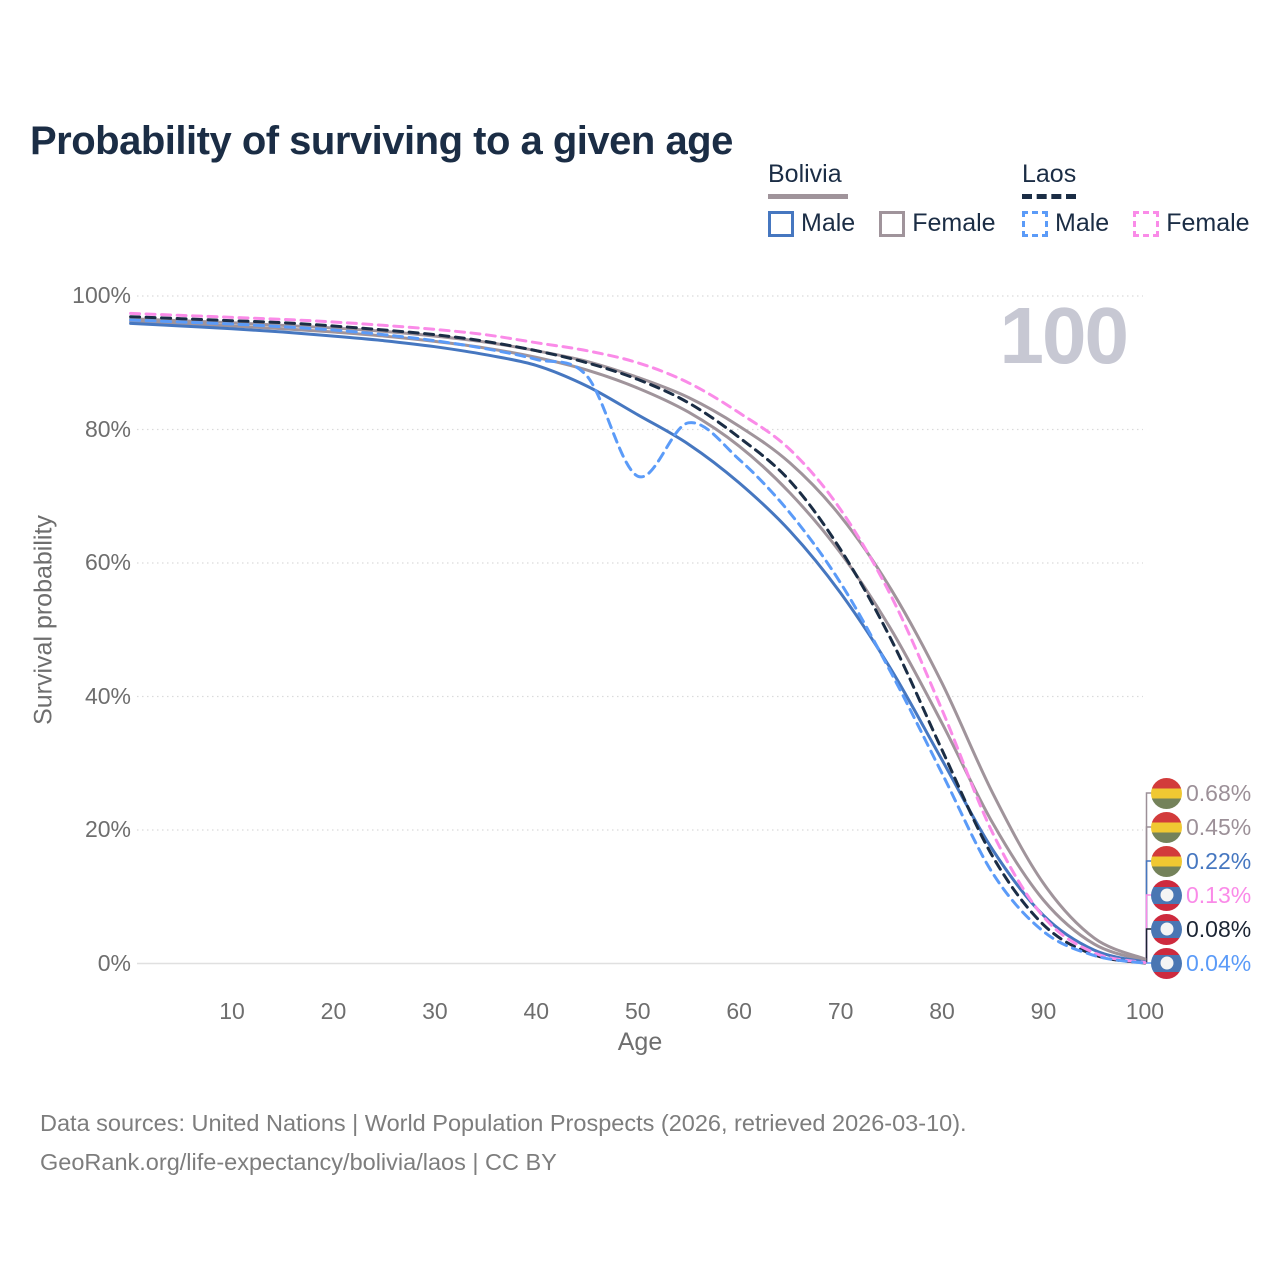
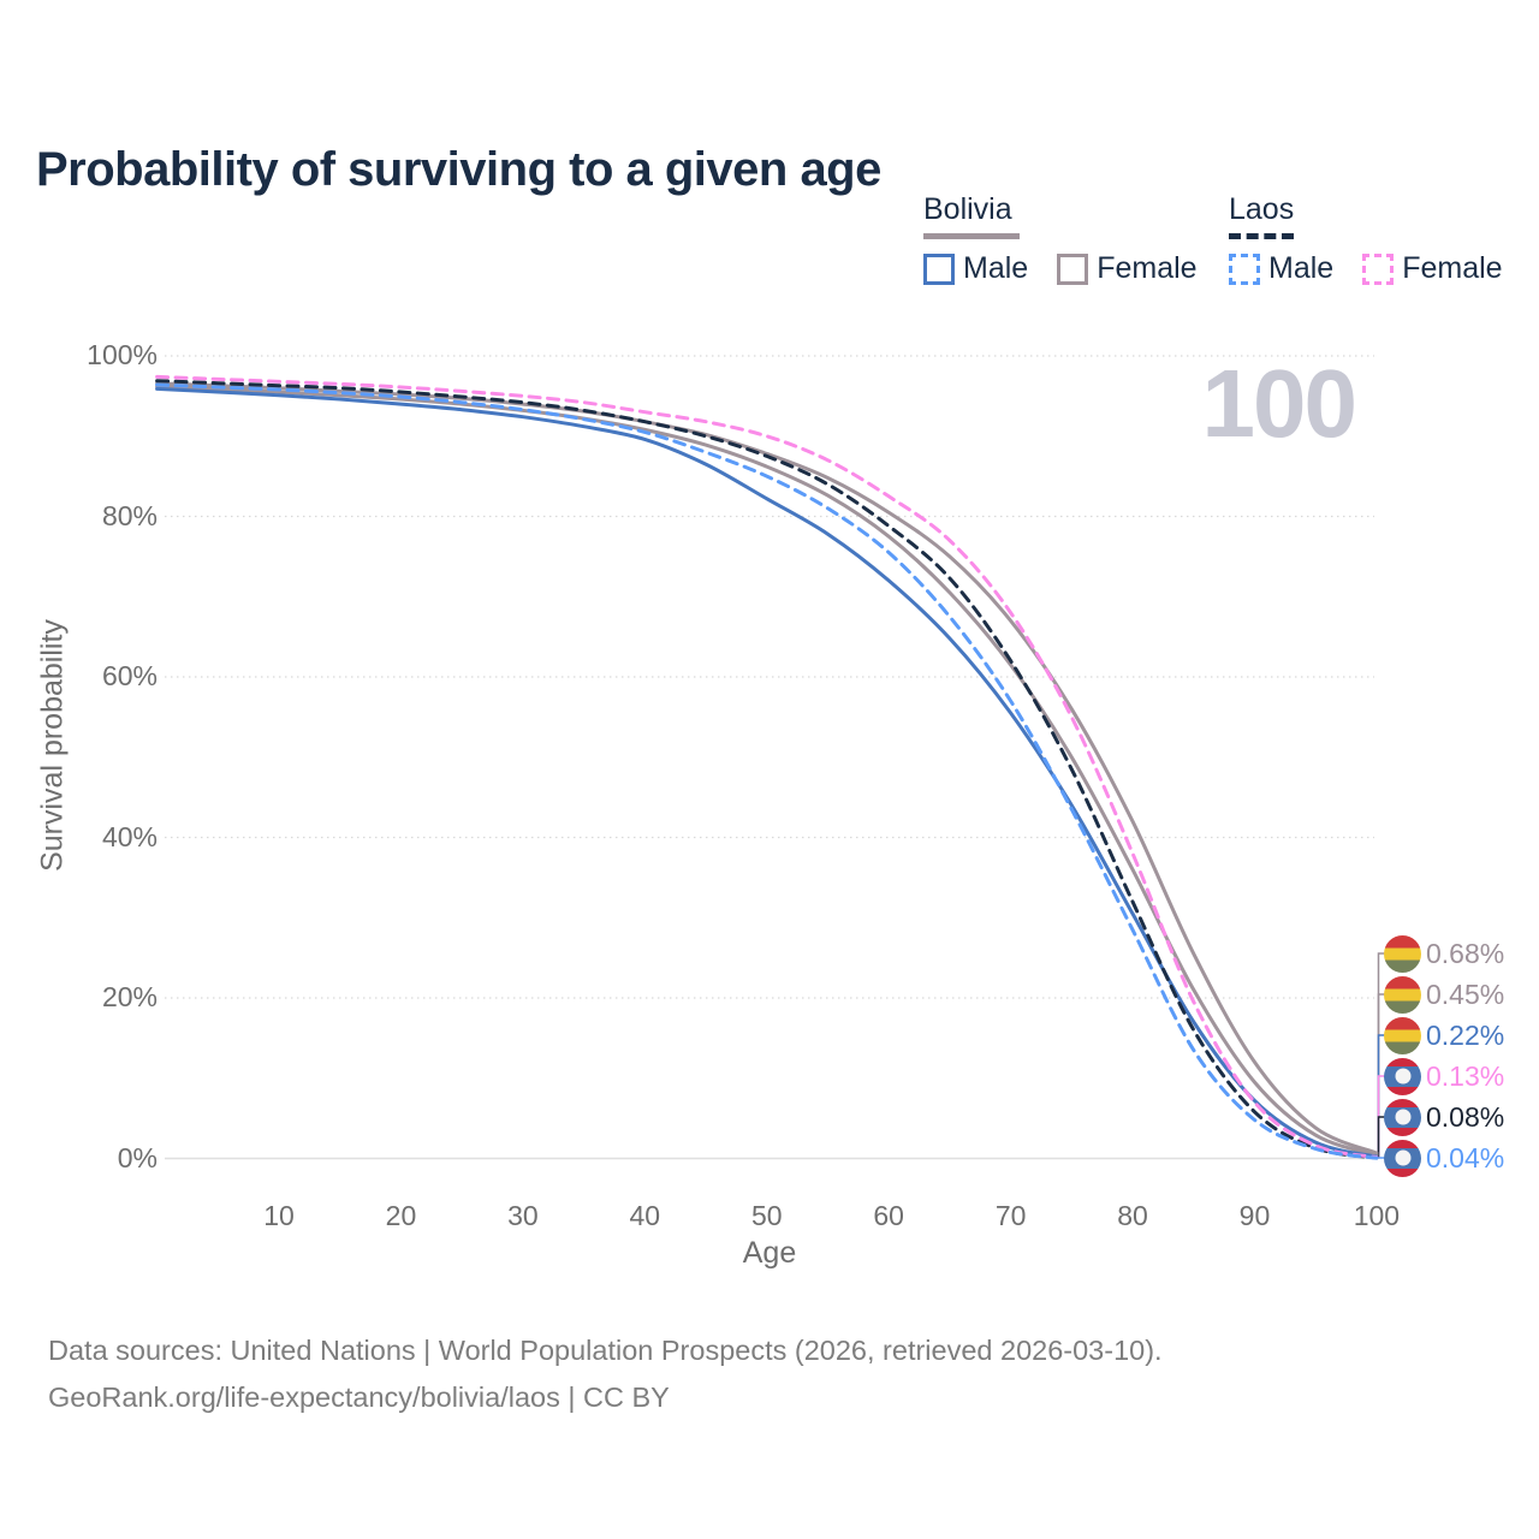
Laos Male/50: 73% -> 85%
